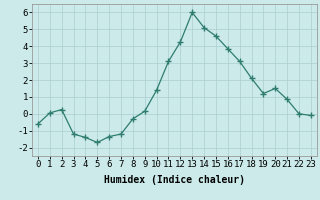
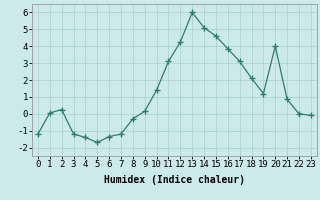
0: -0.6 -> -1.2
20: 1.5 -> 4.0
